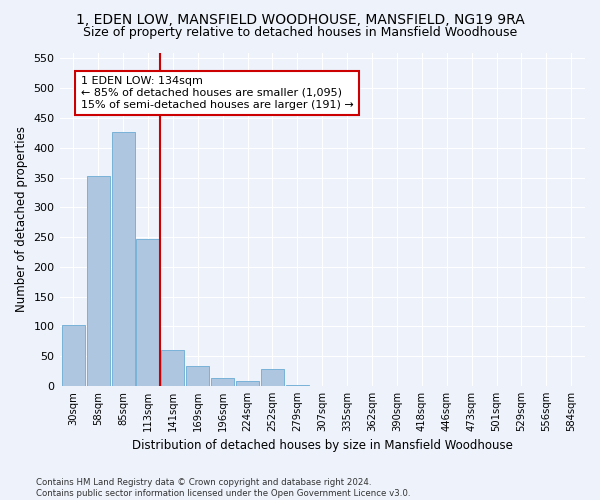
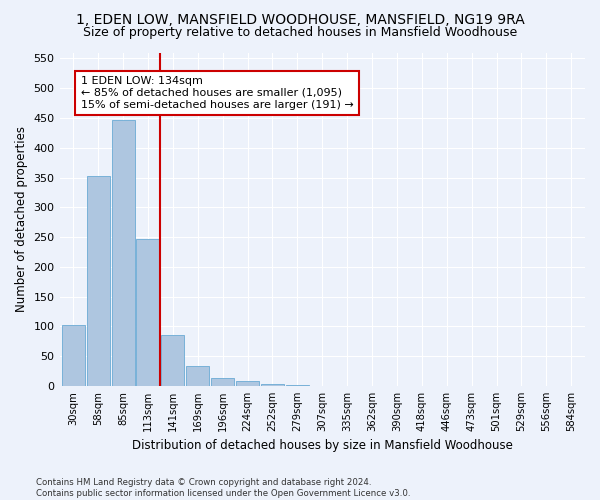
85sqm: 426 -> 447
141sqm: 60 -> 86
252sqm: 28 -> 4
